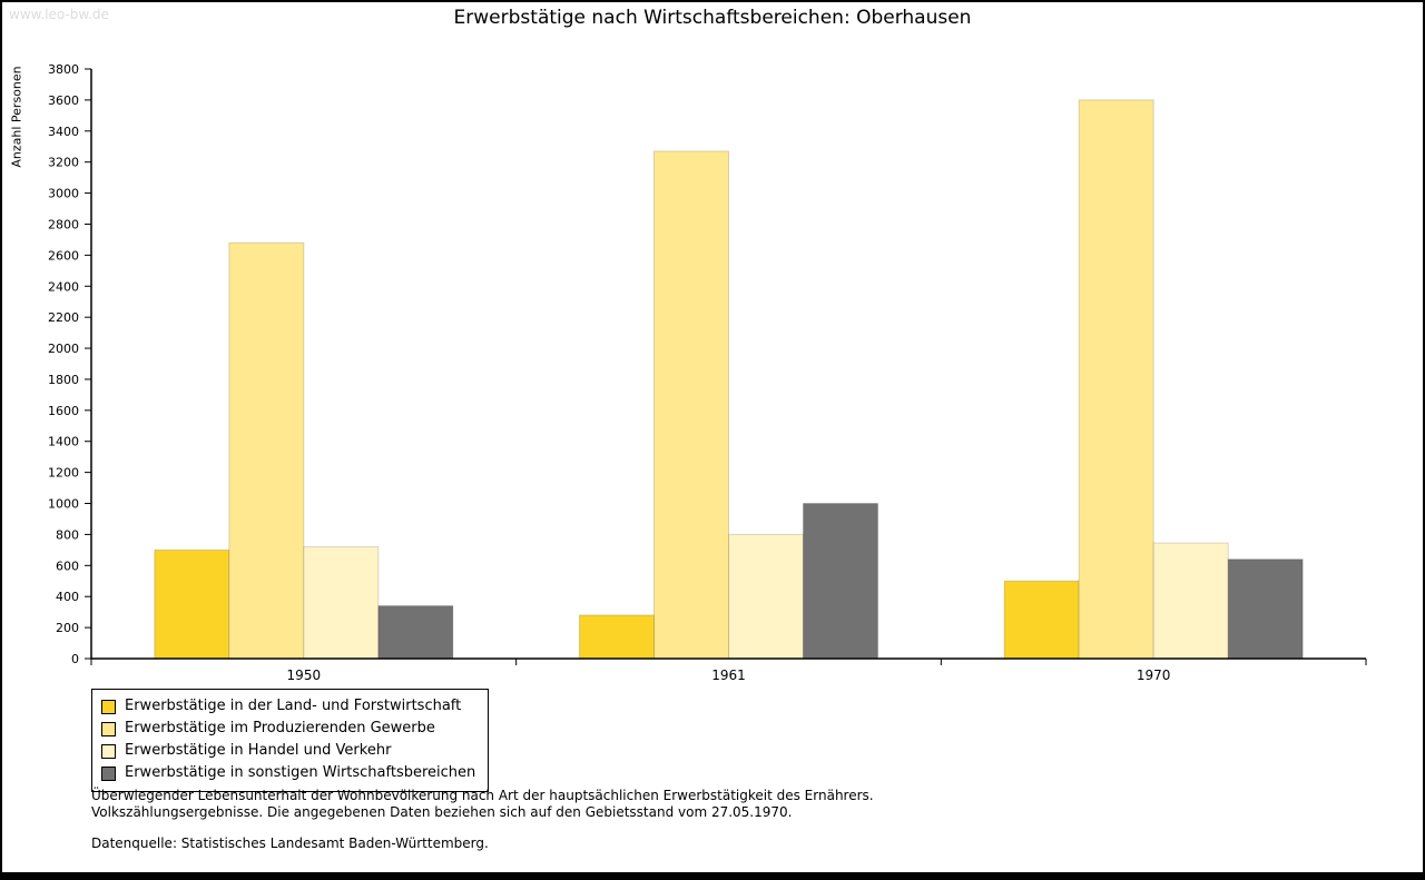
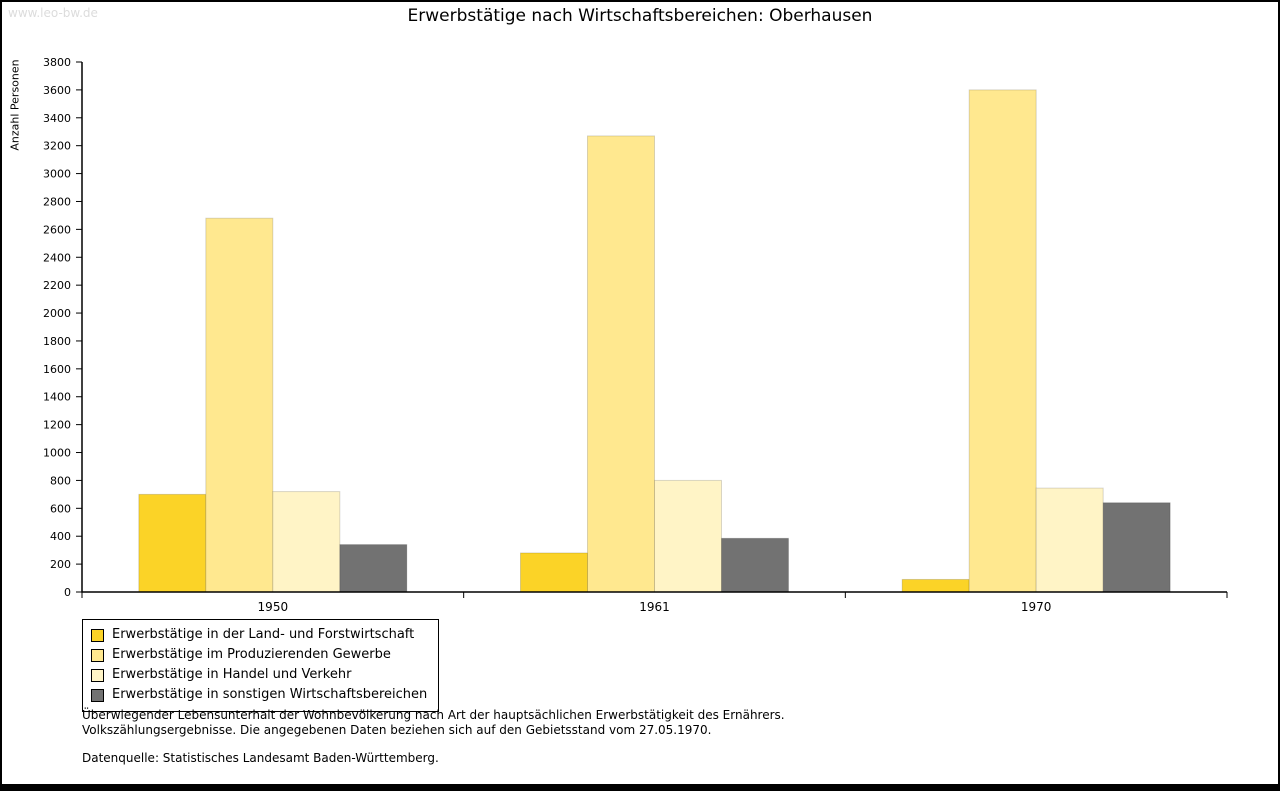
Erwerbstätige in sonstigen Wirtschaftsbereichen/1961: 1000 -> 380
Erwerbstätige in der Land- und Forstwirtschaft/1970: 500 -> 90
